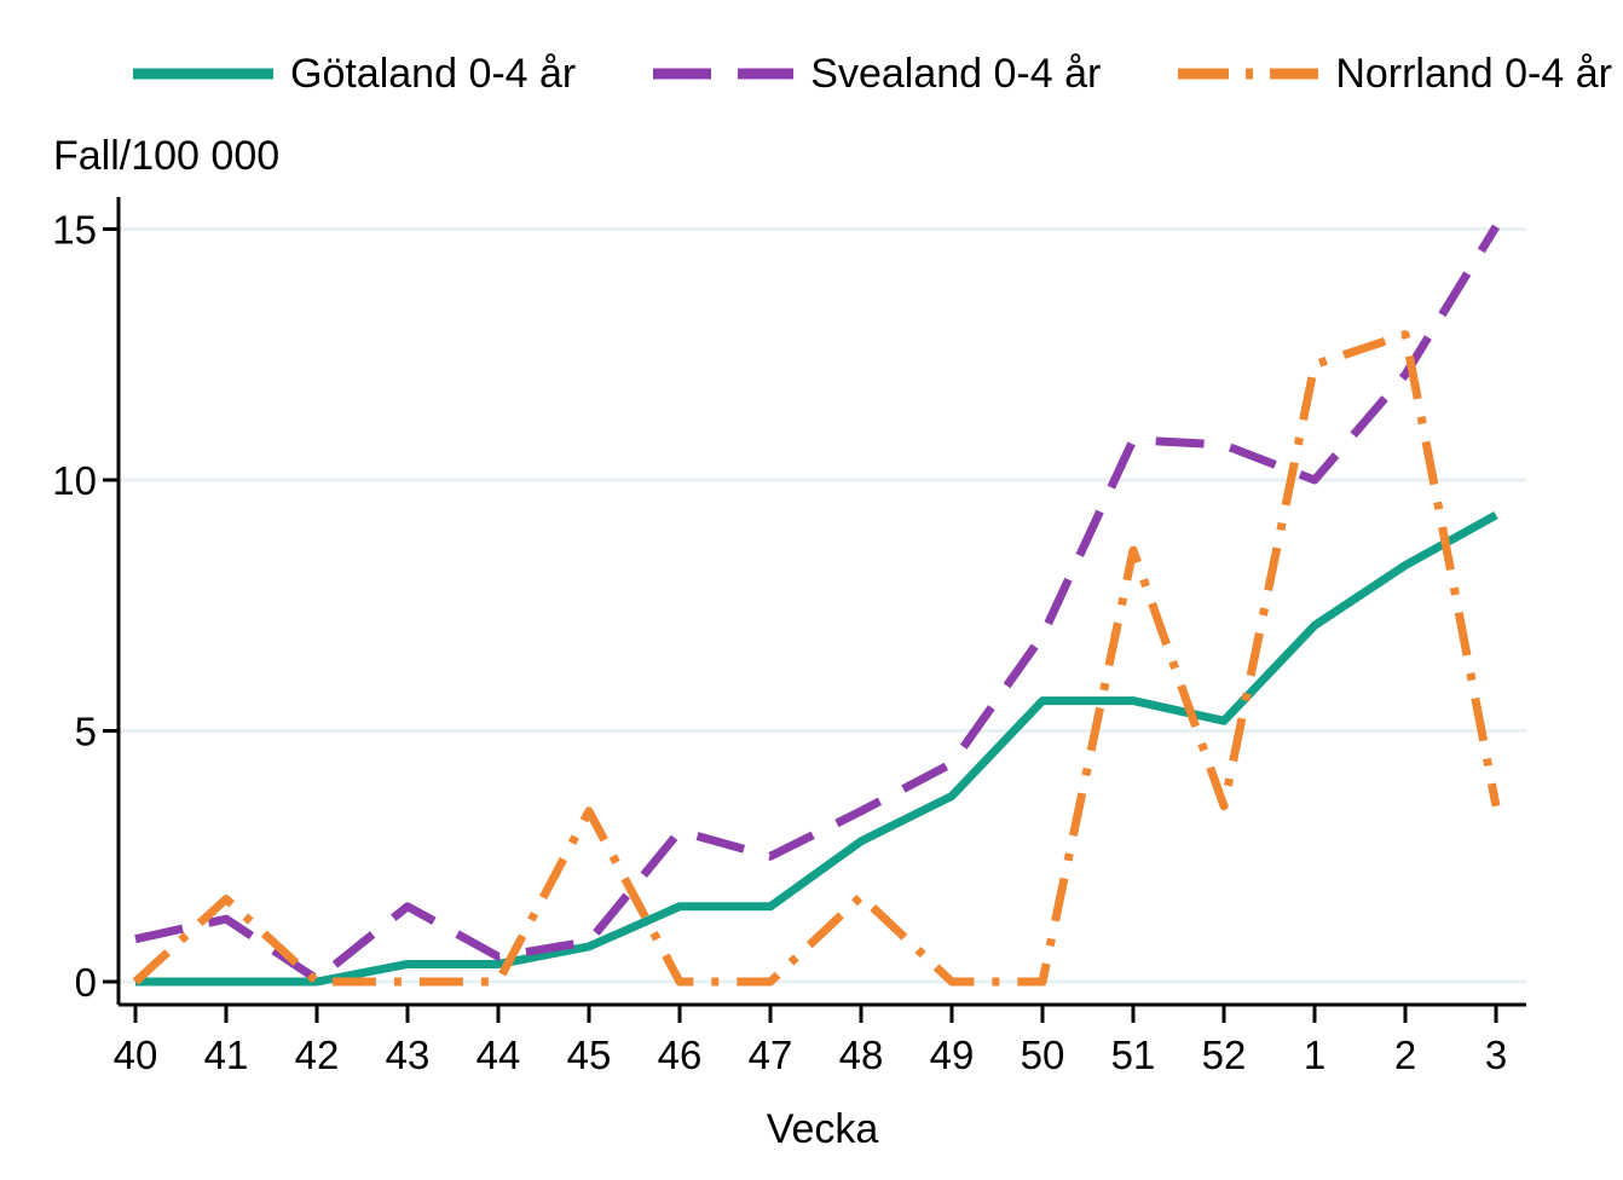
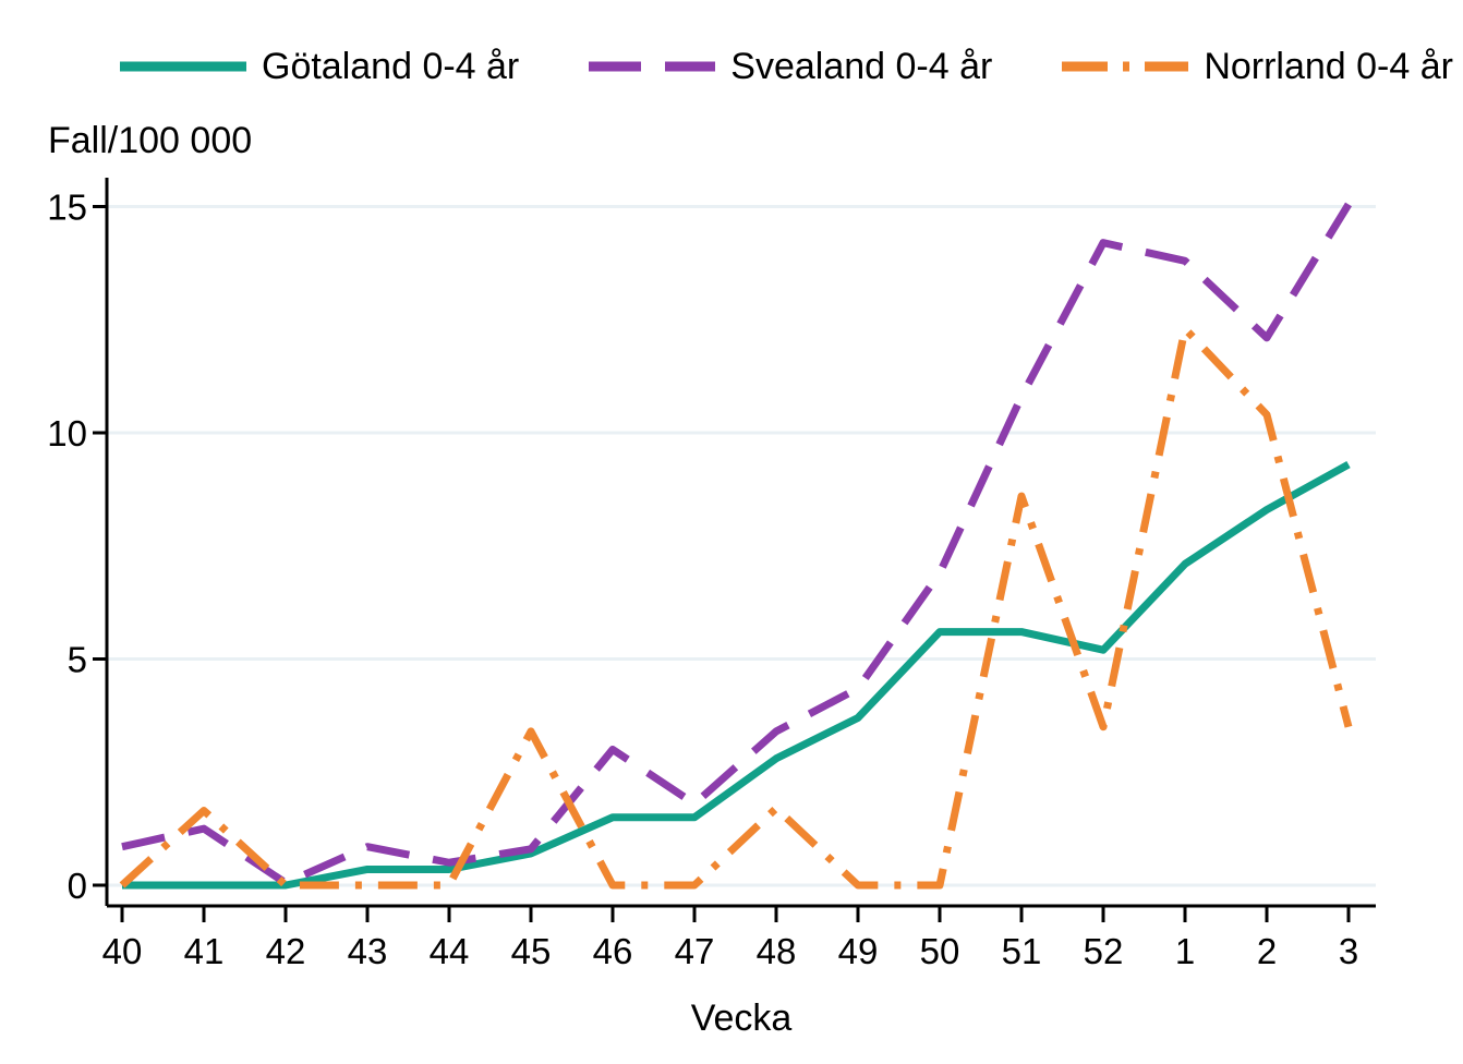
Svealand 0-4 år/43: 1.5 -> 0.8
Svealand 0-4 år/47: 2.5 -> 1.8
Svealand 0-4 år/52: 10.7 -> 14.2
Svealand 0-4 år/1: 10.0 -> 13.8
Norrland 0-4 år/2: 12.9 -> 10.4
